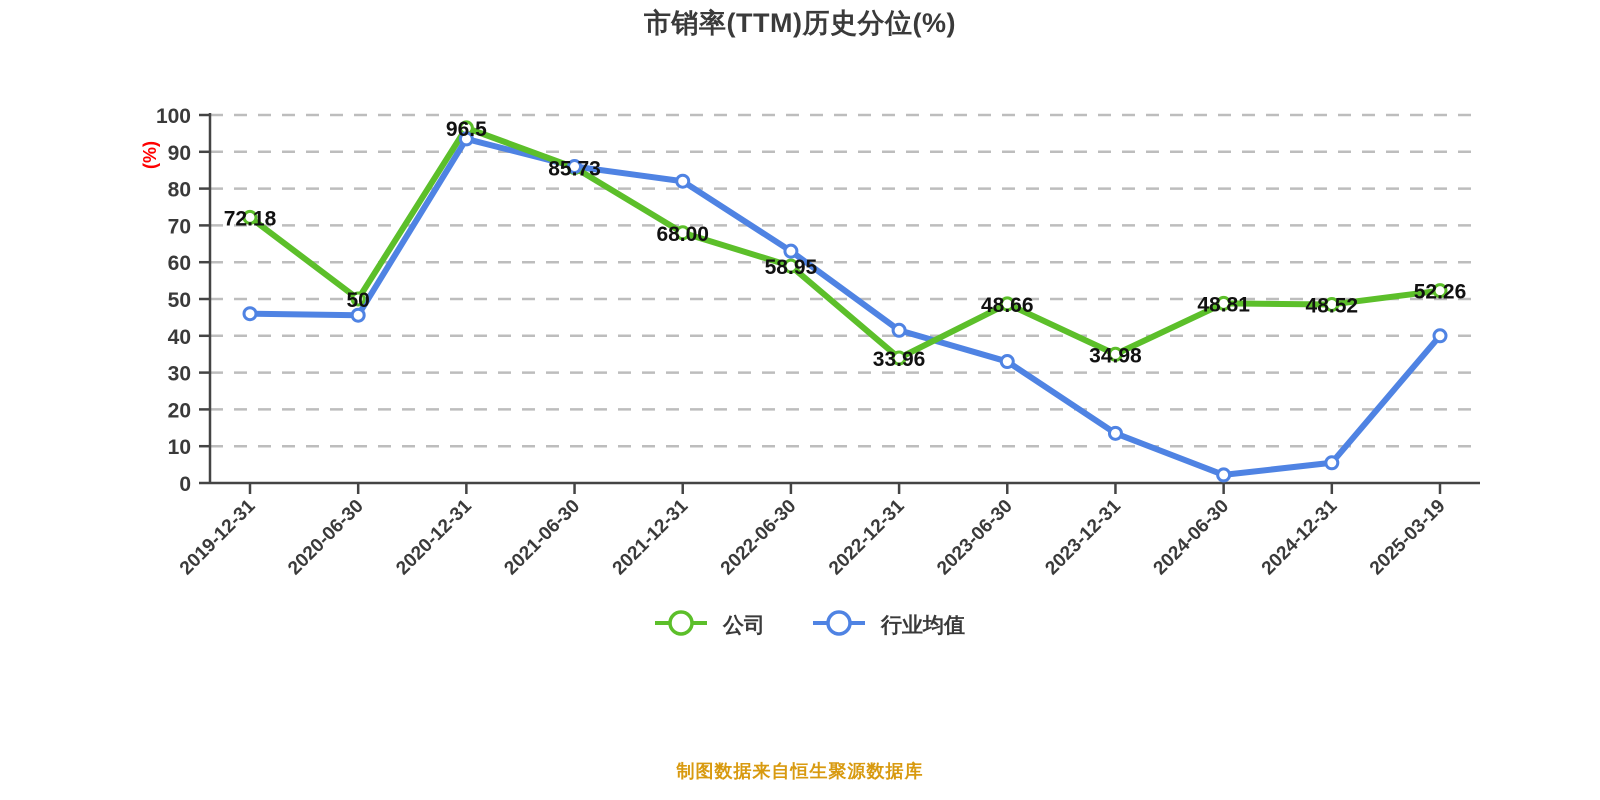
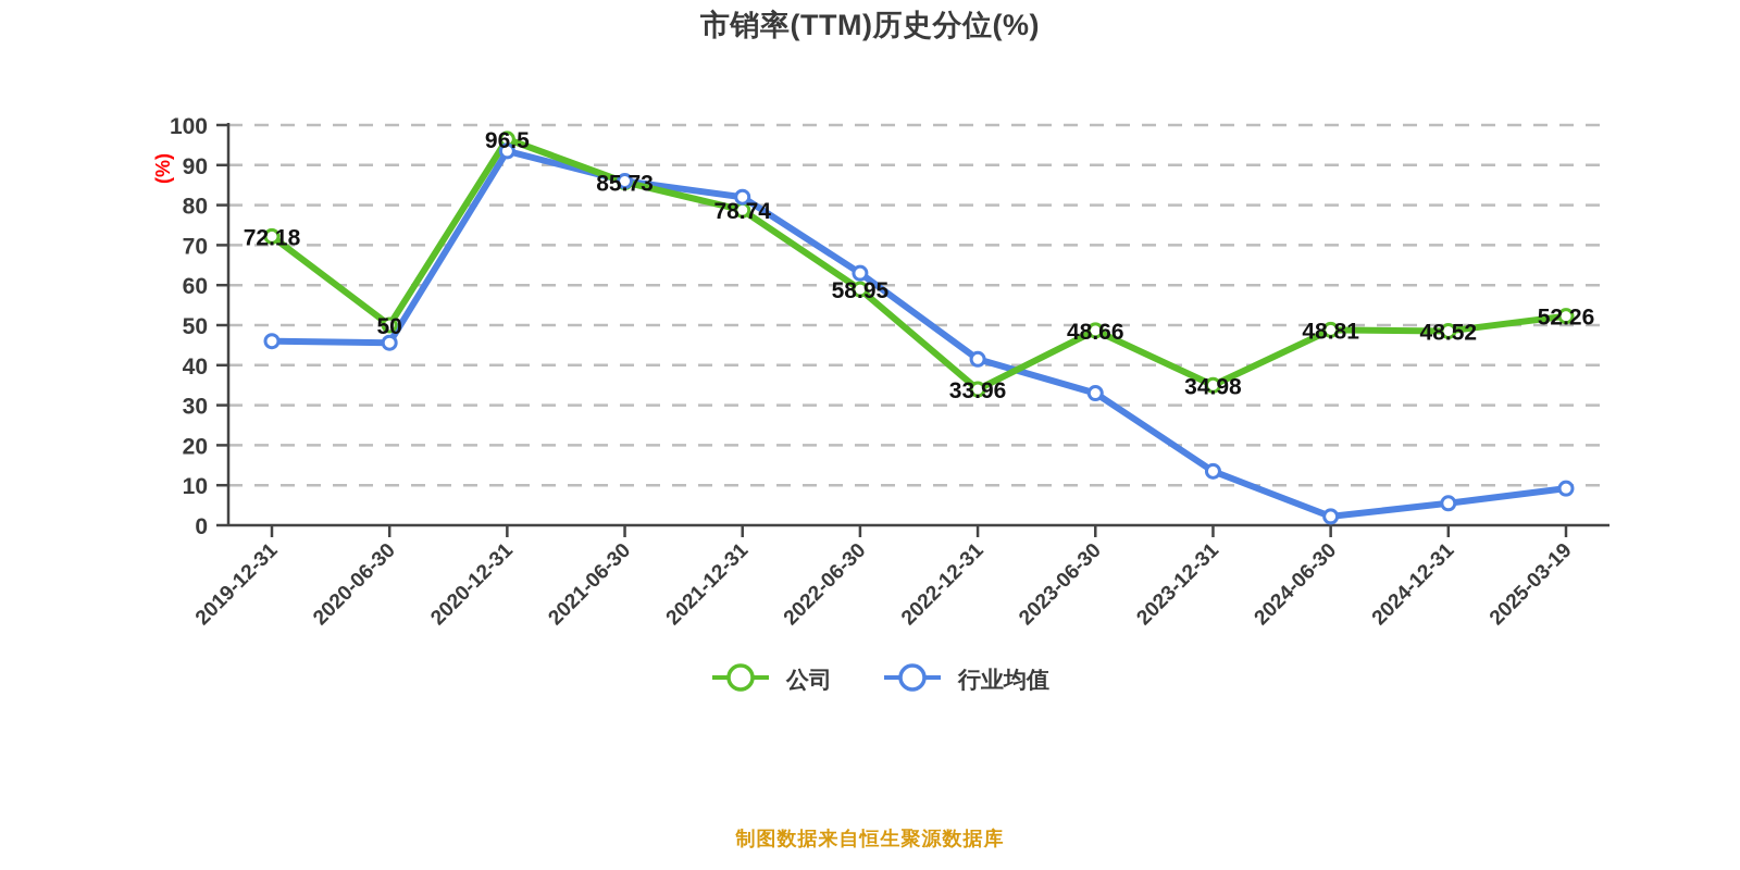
公司/2021-12-31: 68.00 -> 78.74
行业均值/2025-03-19: 40 -> 9
